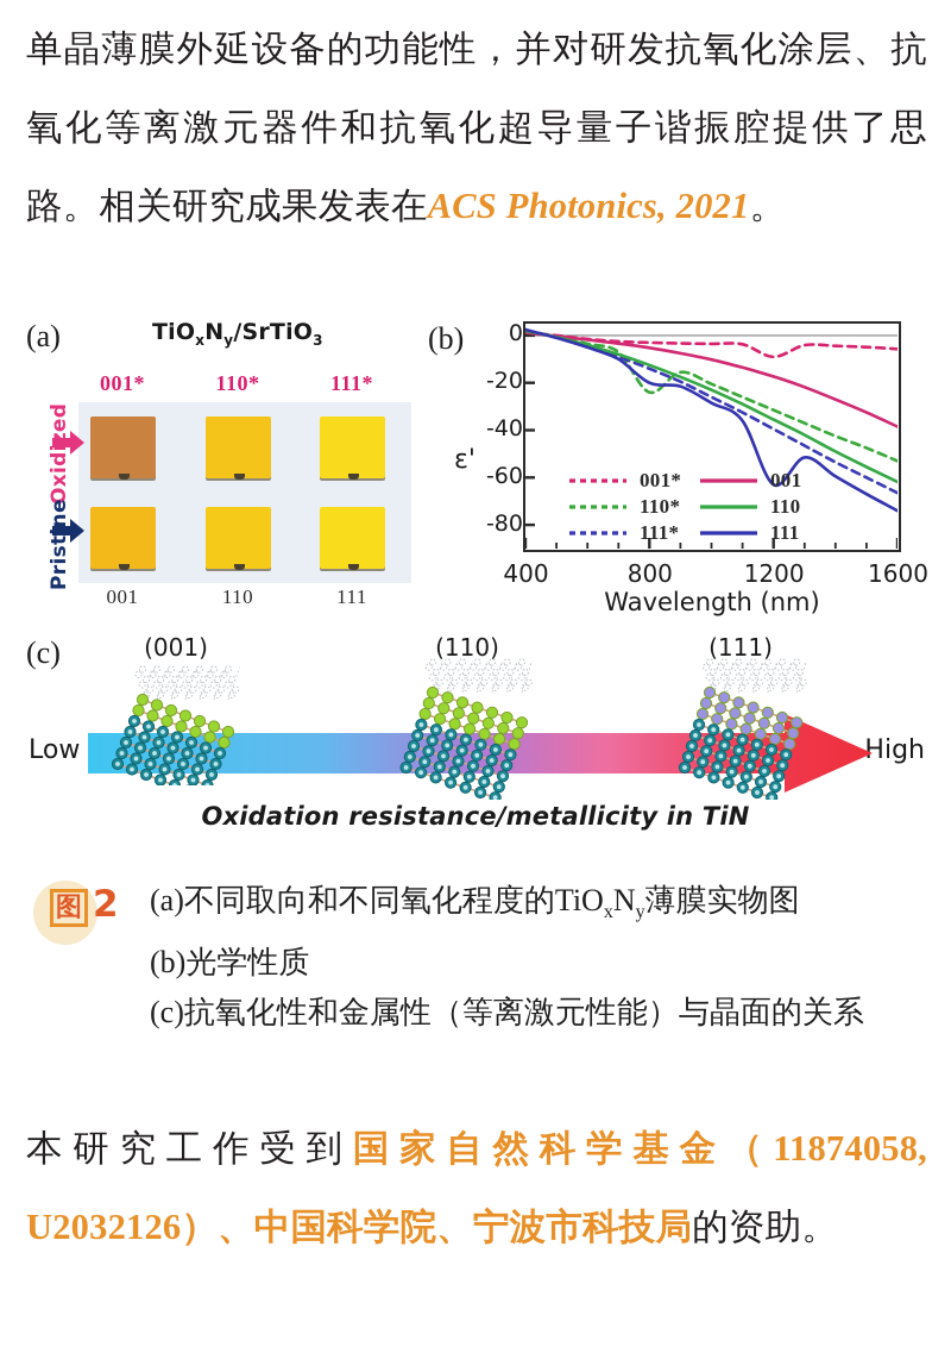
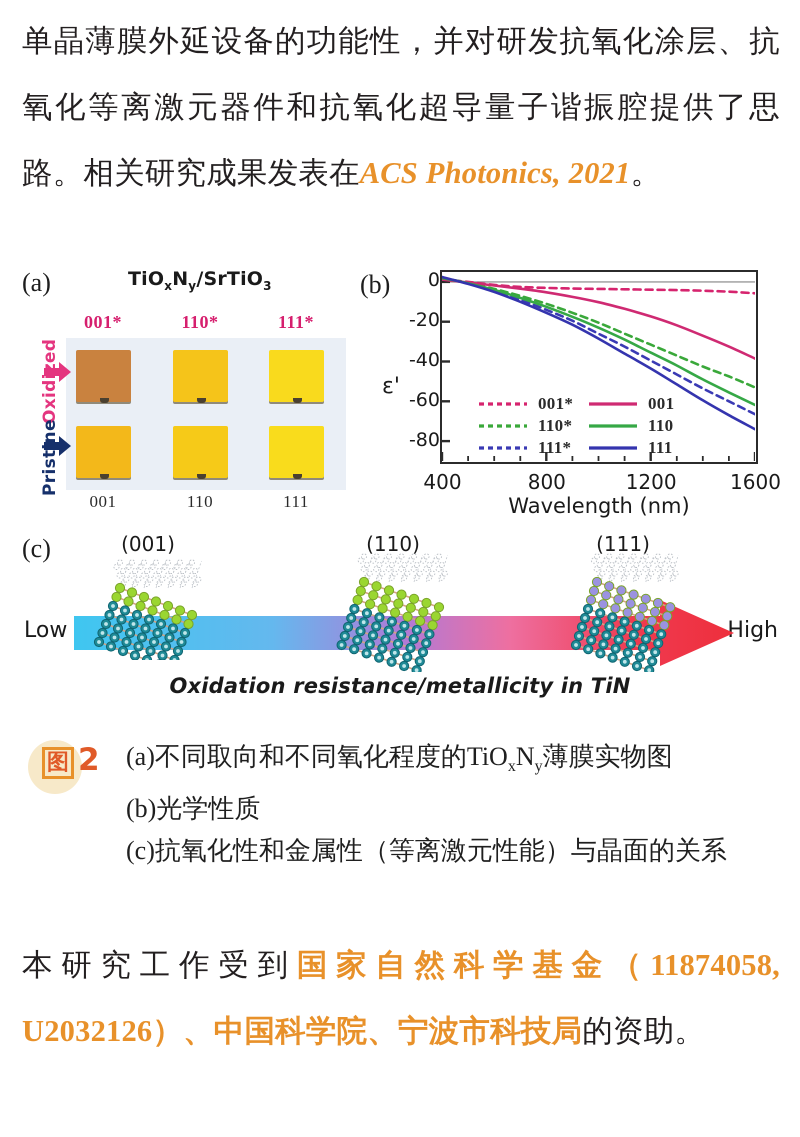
110*/800: -24 -> -11
111/800: -20 -> -16
001*/1200: -9 -> -4
111/1200: -63 -> -44
